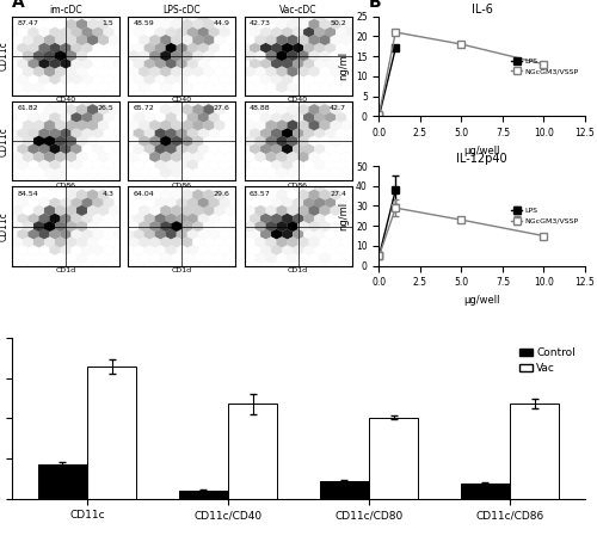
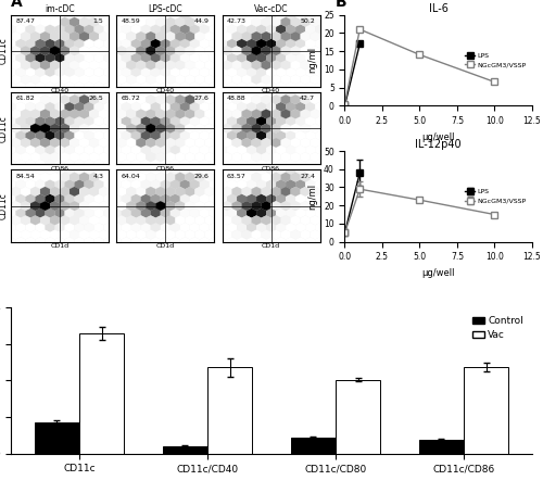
IL-6/5.0: 18.0 -> 14.0
IL-6/10.0: 13.0 -> 6.5
